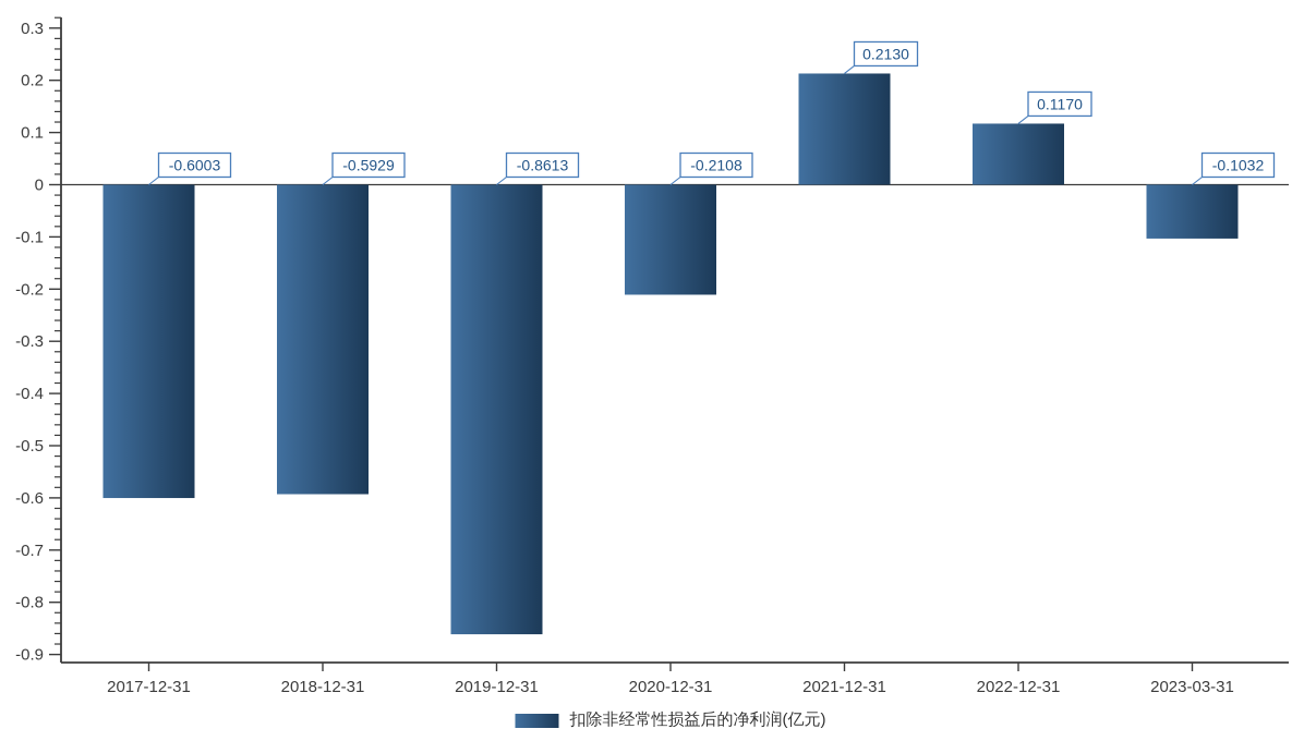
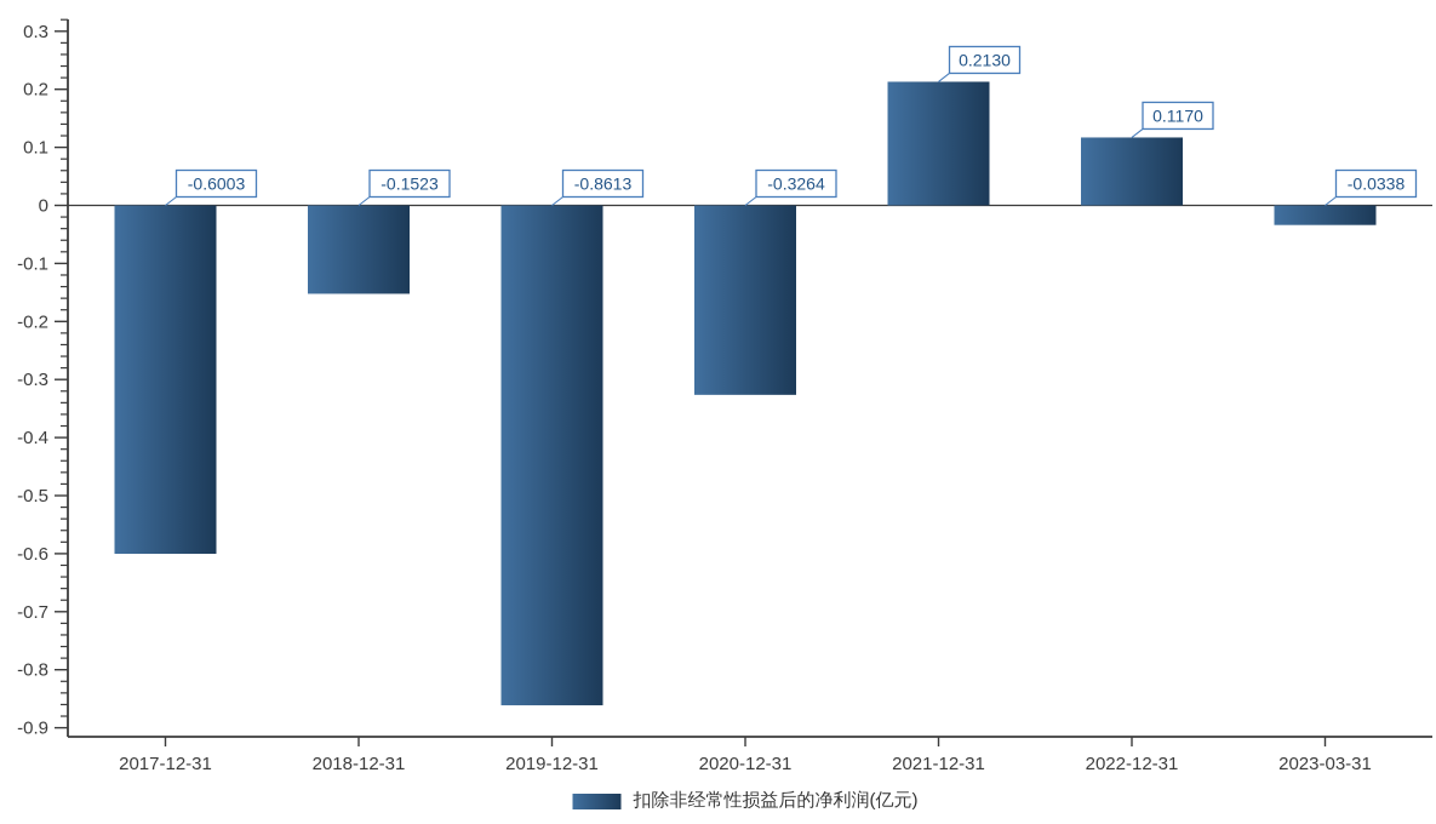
2018-12-31: -0.5929 -> -0.1523
2020-12-31: -0.2108 -> -0.3264
2023-03-31: -0.1032 -> -0.0338
